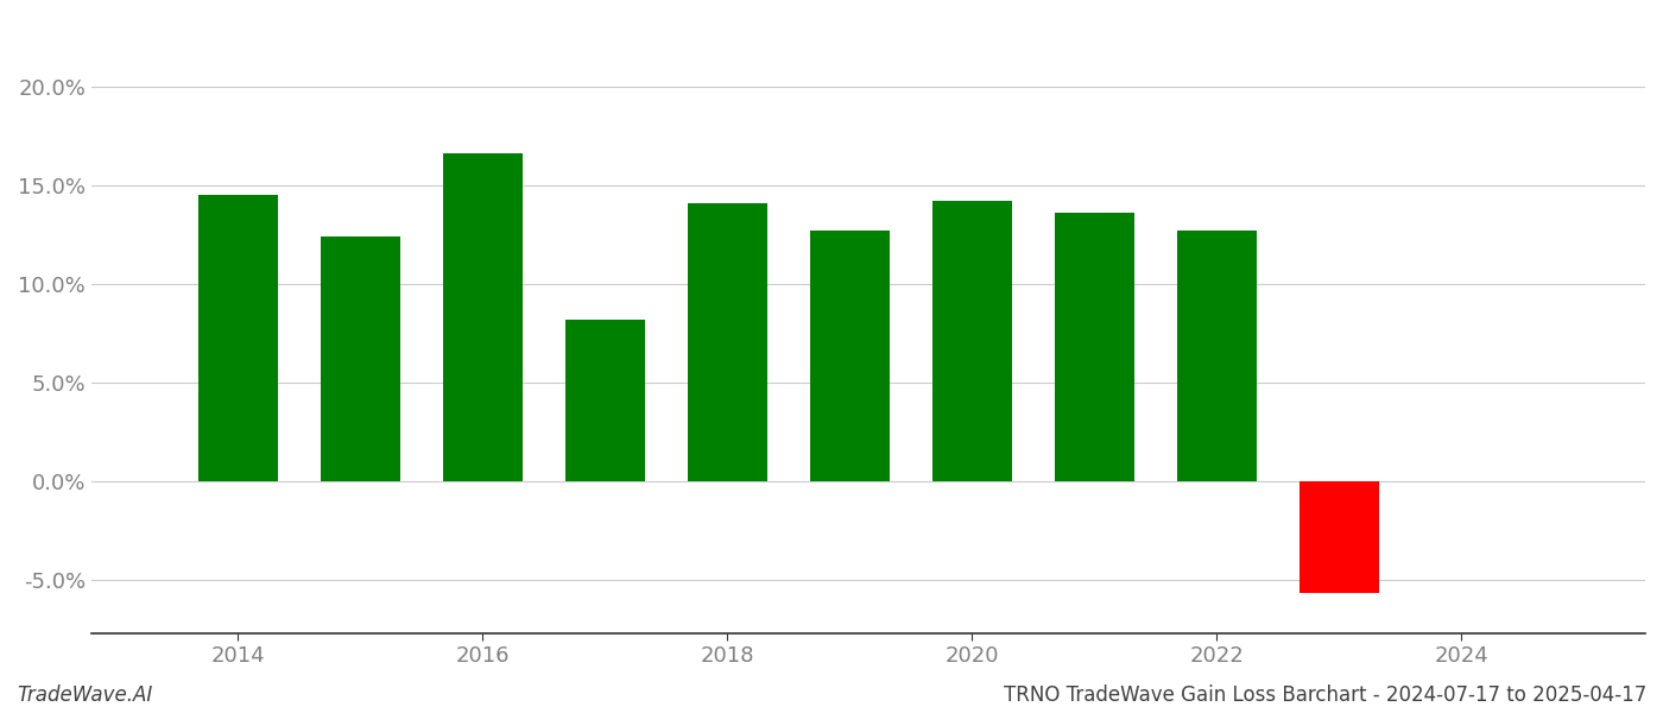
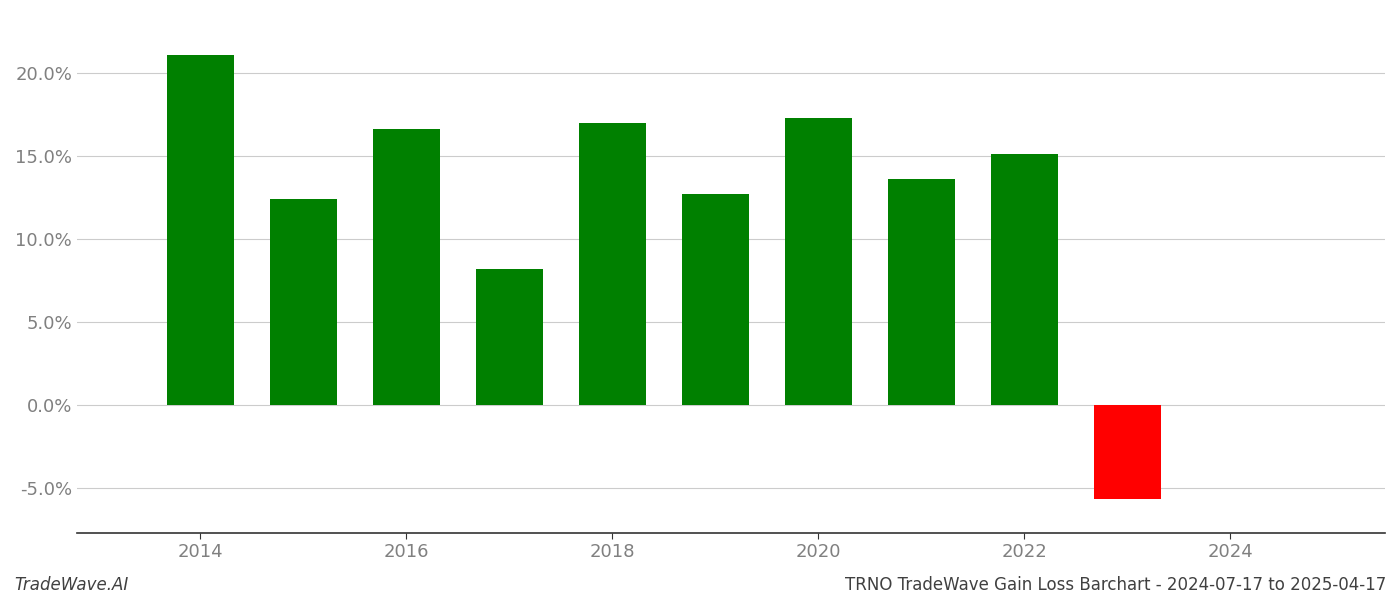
2014: 14.5% -> 21.1%
2018: 14.1% -> 17.0%
2020: 14.2% -> 17.3%
2022: 12.7% -> 15.1%
